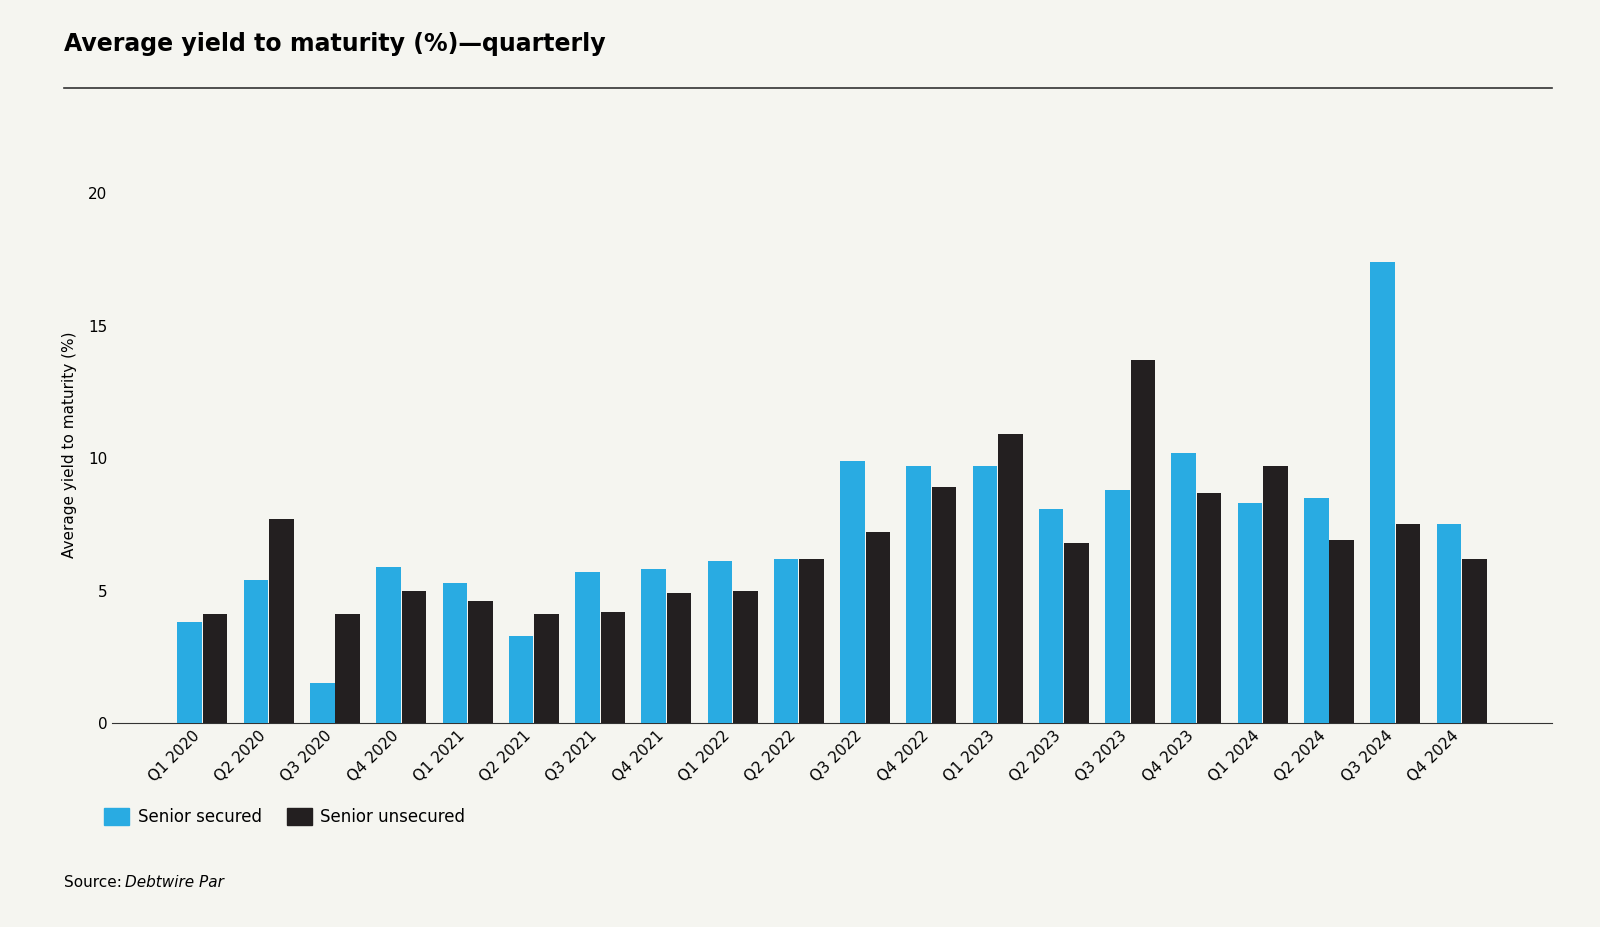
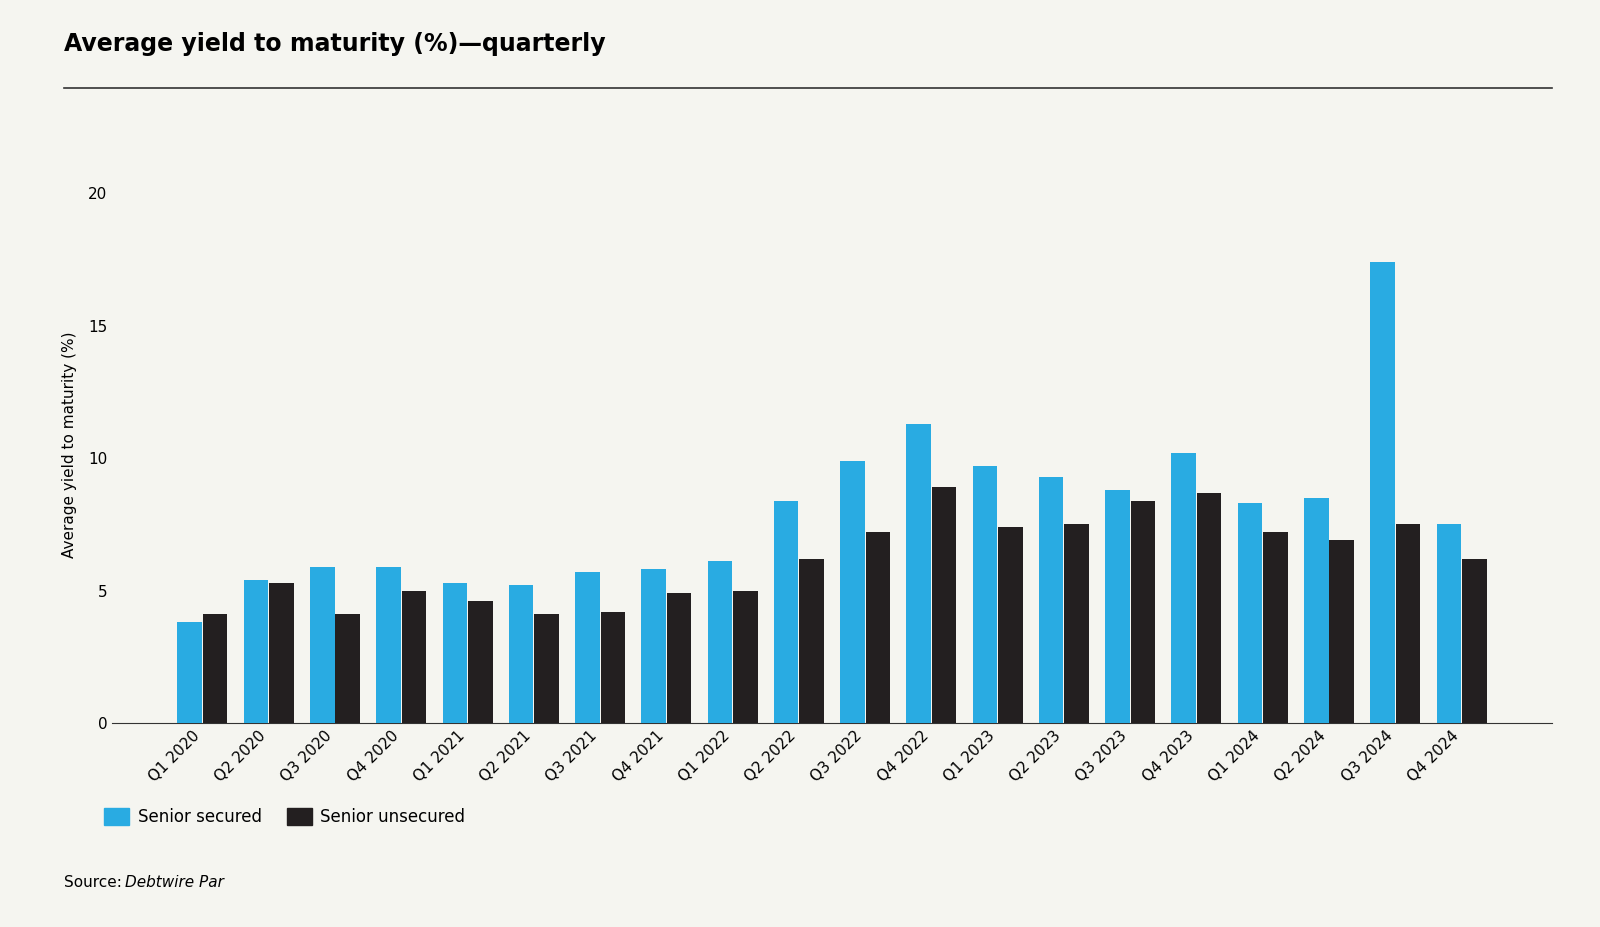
Senior unsecured/Q2 2020: 7.7 -> 5.3
Senior secured/Q3 2020: 1.5 -> 5.9
Senior secured/Q2 2021: 3.3 -> 5.2
Senior secured/Q2 2022: 6.2 -> 8.4
Senior secured/Q4 2022: 9.7 -> 11.3
Senior unsecured/Q1 2023: 10.9 -> 7.4
Senior secured/Q2 2023: 8.1 -> 9.3
Senior unsecured/Q2 2023: 6.8 -> 7.5
Senior unsecured/Q3 2023: 13.7 -> 8.4
Senior unsecured/Q1 2024: 9.7 -> 7.2
